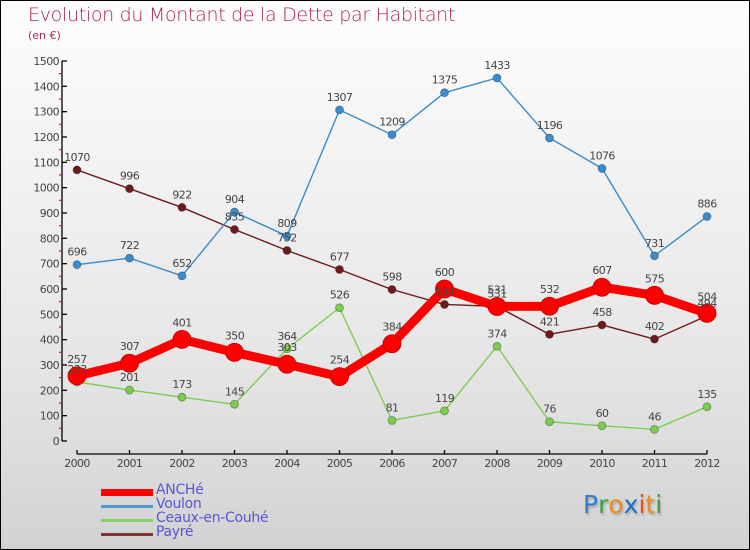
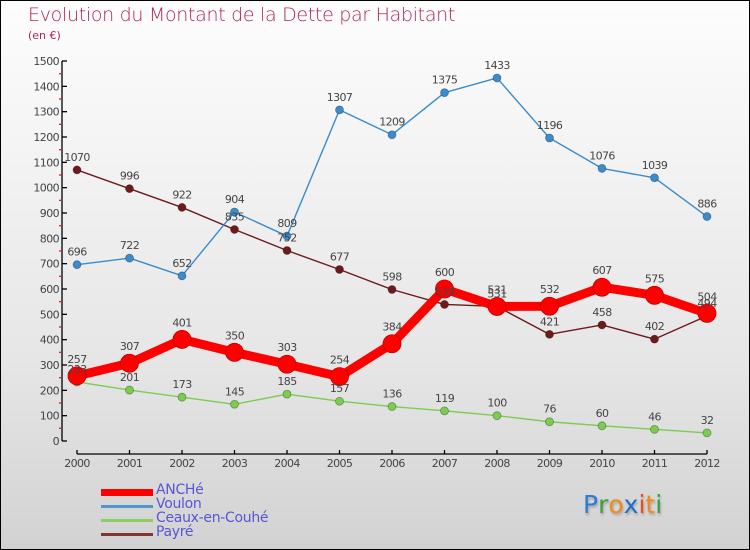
Ceaux-en-Couhé/2004: 364 -> 185
Ceaux-en-Couhé/2005: 526 -> 157
Ceaux-en-Couhé/2006: 81 -> 136
Ceaux-en-Couhé/2008: 374 -> 100
Voulon/2011: 731 -> 1039
Ceaux-en-Couhé/2012: 135 -> 32
